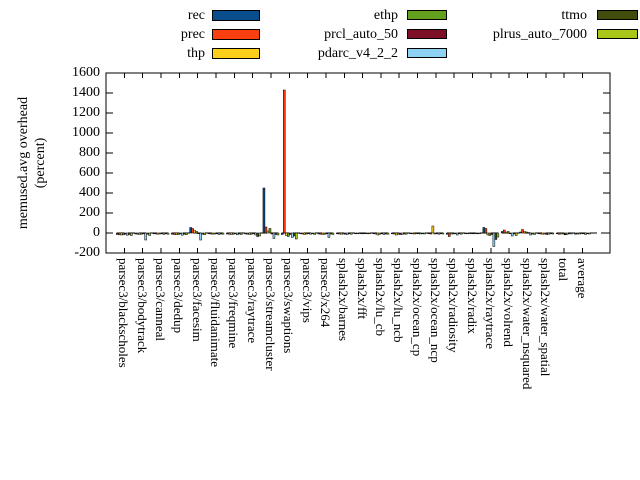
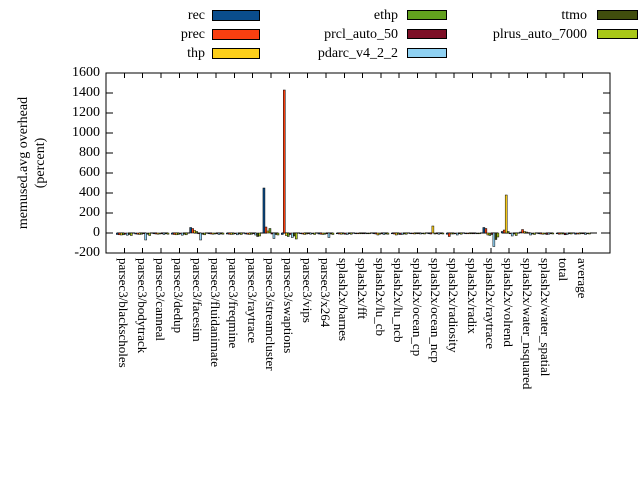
thp/splash2x/volrend: 10 -> 380
